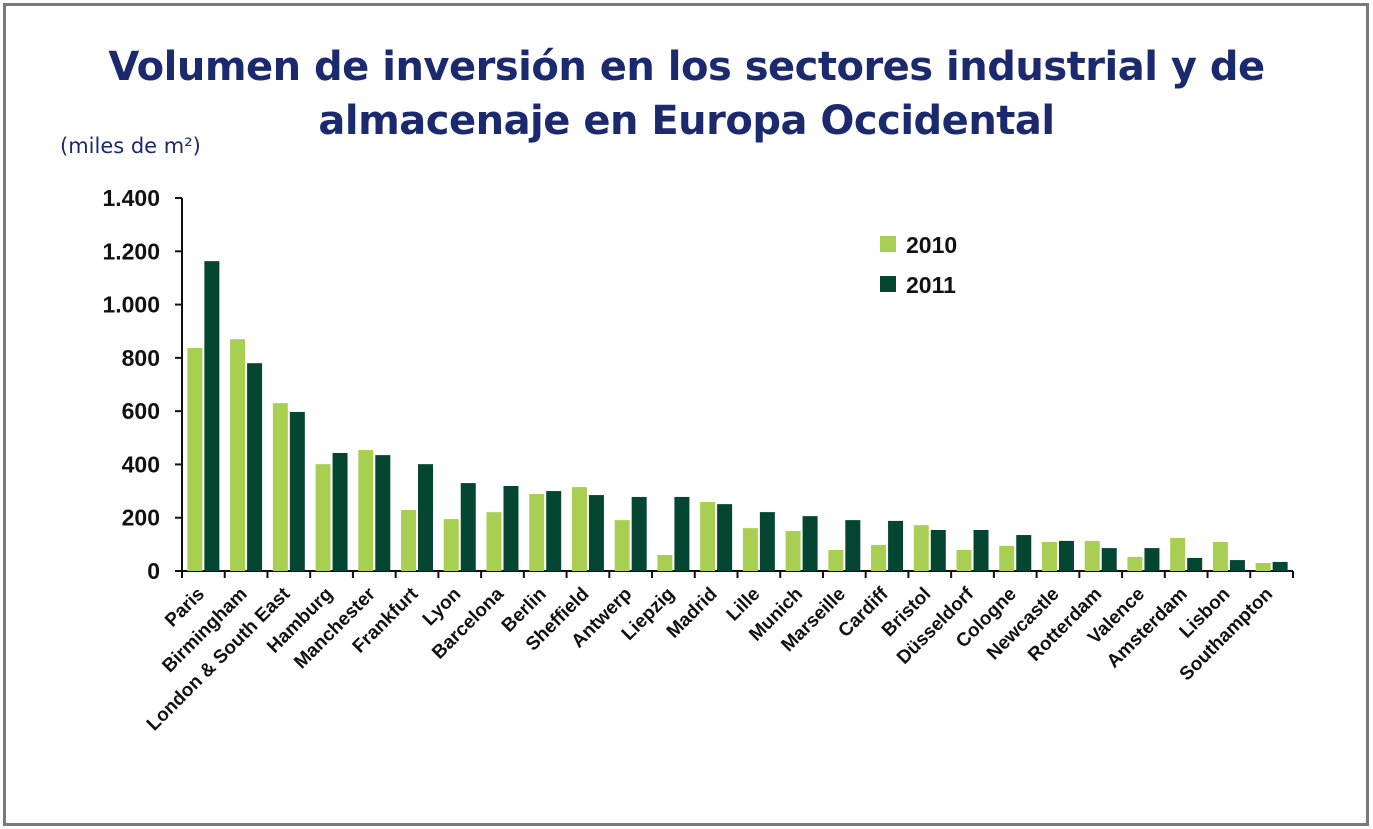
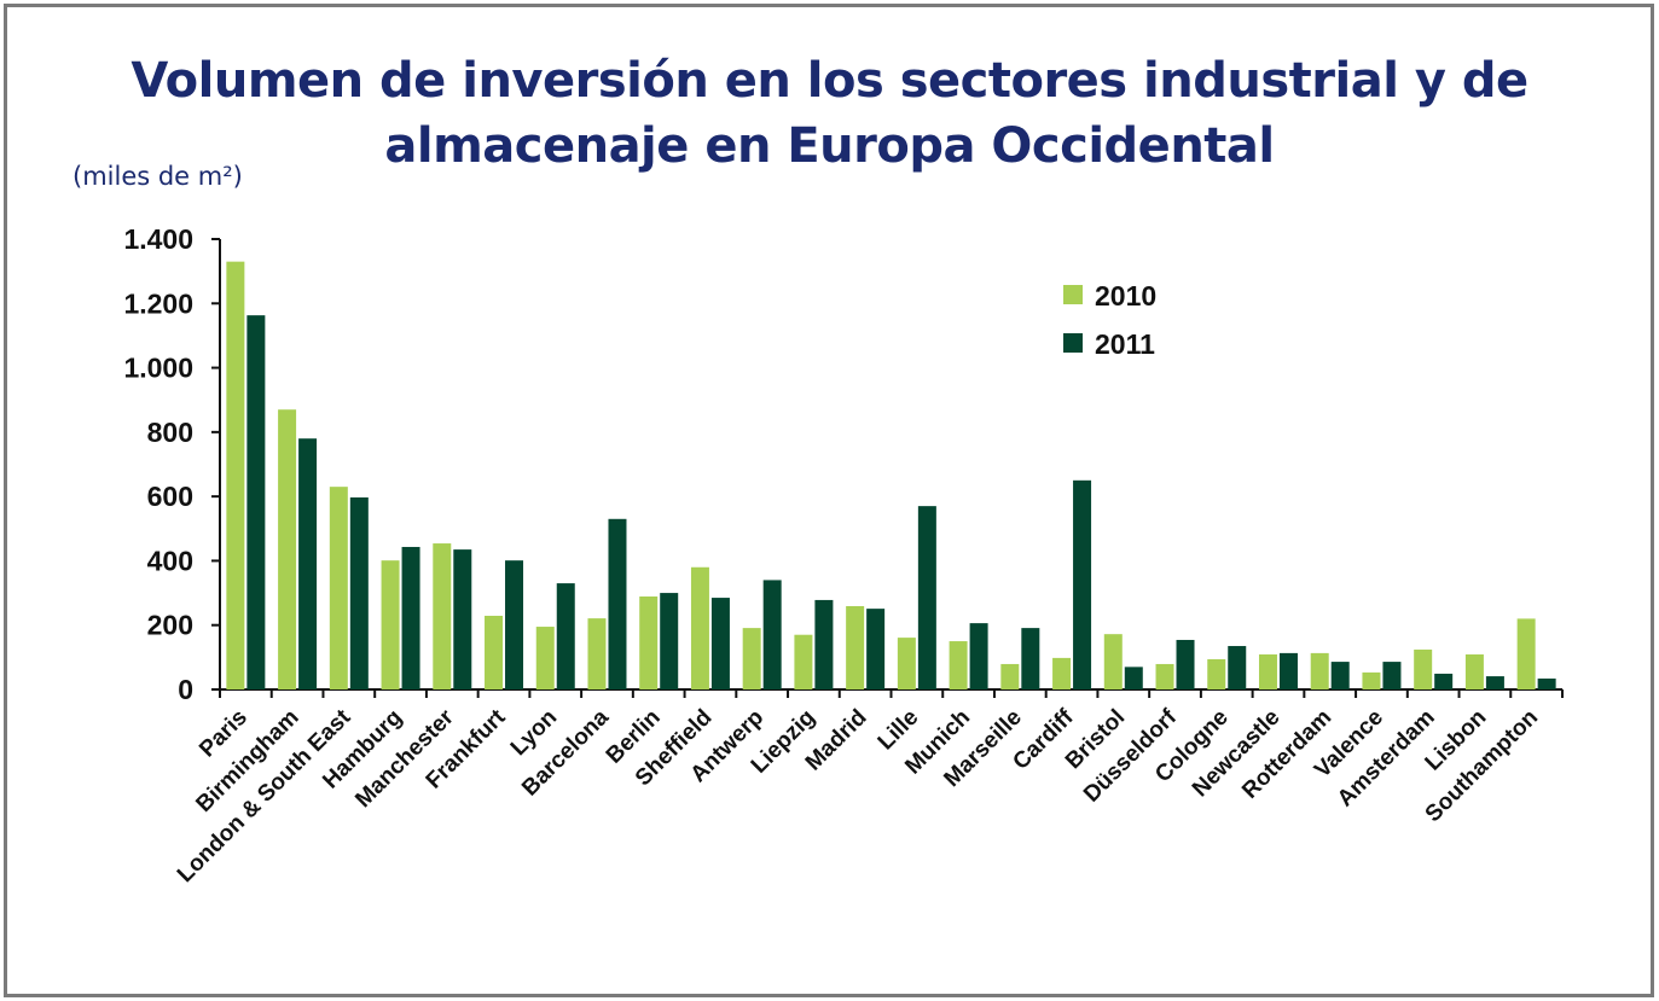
2010/Paris: 840 -> 1330
2011/Barcelona: 320 -> 530
2010/Sheffield: 320 -> 380
2011/Antwerp: 280 -> 340
2010/Liepzig: 60 -> 170
2011/Lille: 220 -> 570
2011/Cardiff: 190 -> 650
2011/Bristol: 150 -> 70
2010/Southampton: 30 -> 220
